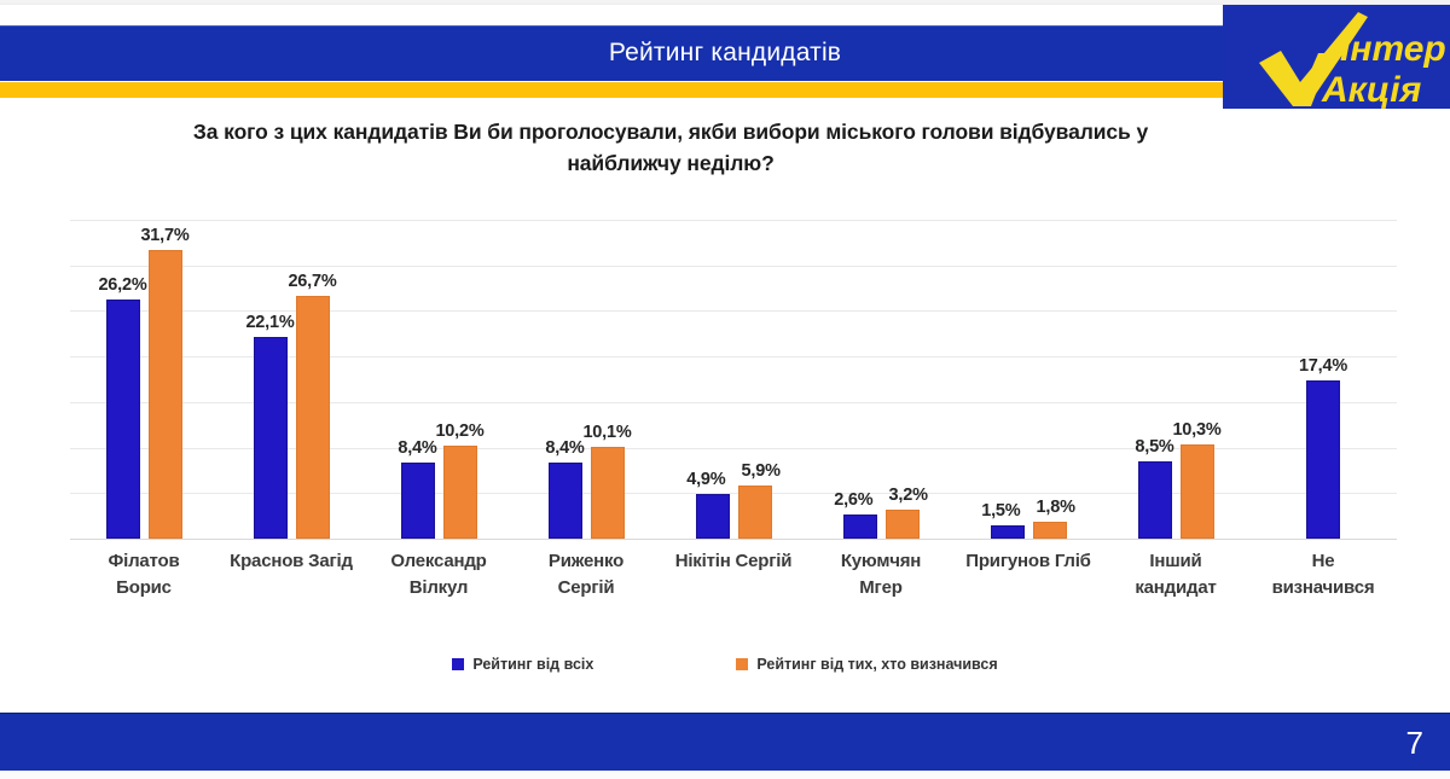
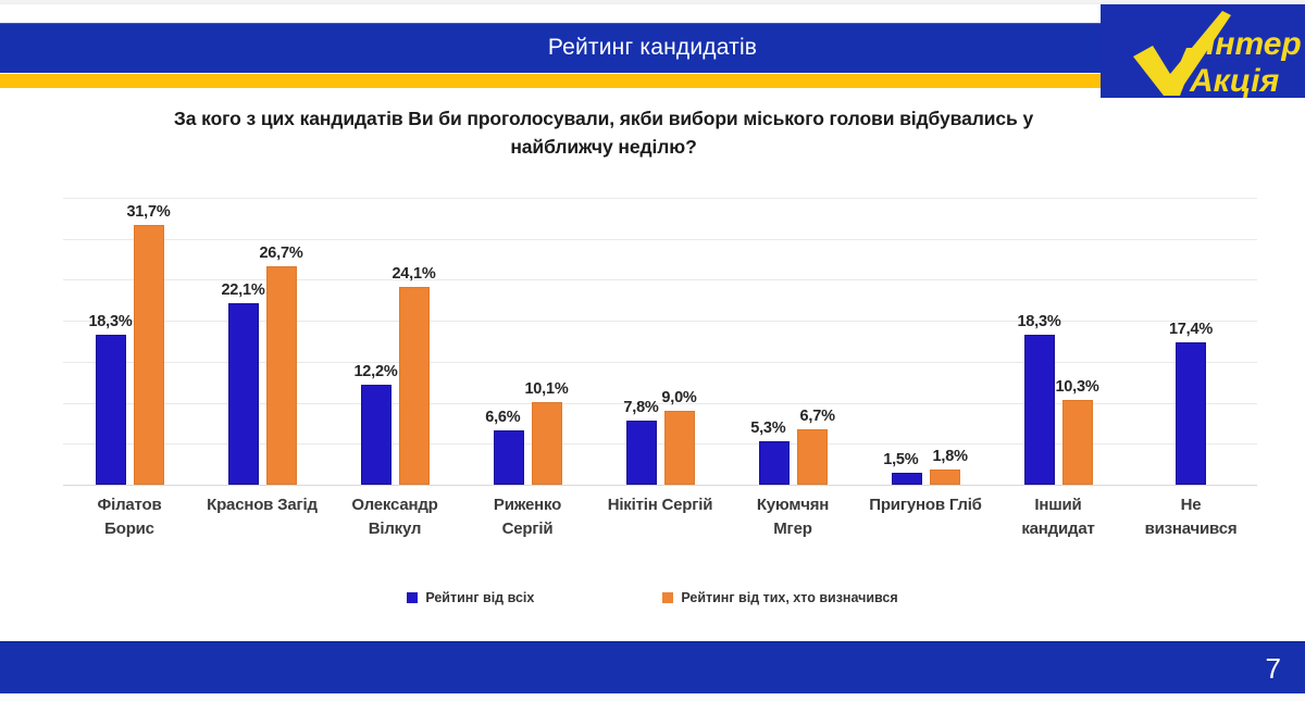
Рейтинг від всіх/Філатов Борис: 26,2% -> 18,3%
Рейтинг від всіх/Олександр Вілкул: 8,4% -> 12,2%
Рейтинг від тих, хто визначився/Олександр Вілкул: 10,2% -> 24,1%
Рейтинг від всіх/Риженко Сергій: 8,4% -> 6,6%
Рейтинг від всіх/Нікітін Сергій: 4,9% -> 7,8%
Рейтинг від тих, хто визначився/Нікітін Сергій: 5,9% -> 9,0%
Рейтинг від всіх/Куюмчян Мгер: 2,6% -> 5,3%
Рейтинг від тих, хто визначився/Куюмчян Мгер: 3,2% -> 6,7%
Рейтинг від всіх/Інший кандидат: 8,5% -> 18,3%
